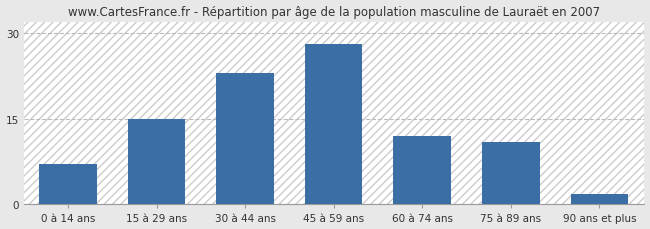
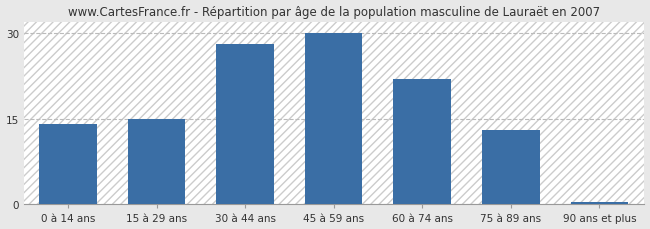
0 à 14 ans: 7.0 -> 14.0
30 à 44 ans: 23.0 -> 28.0
45 à 59 ans: 28.0 -> 30.0
60 à 74 ans: 12.0 -> 22.0
75 à 89 ans: 11.0 -> 13.0
90 ans et plus: 1.8 -> 0.5
